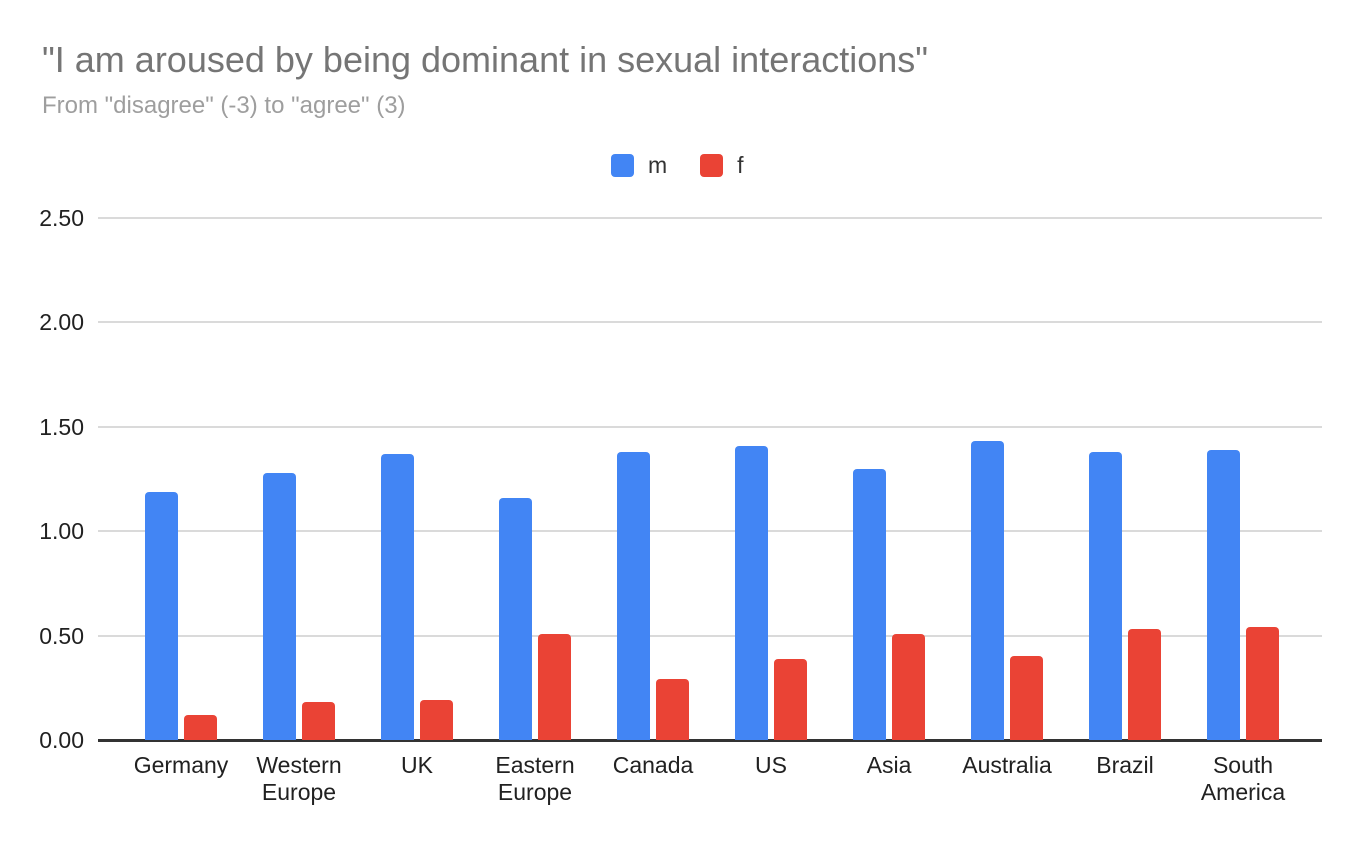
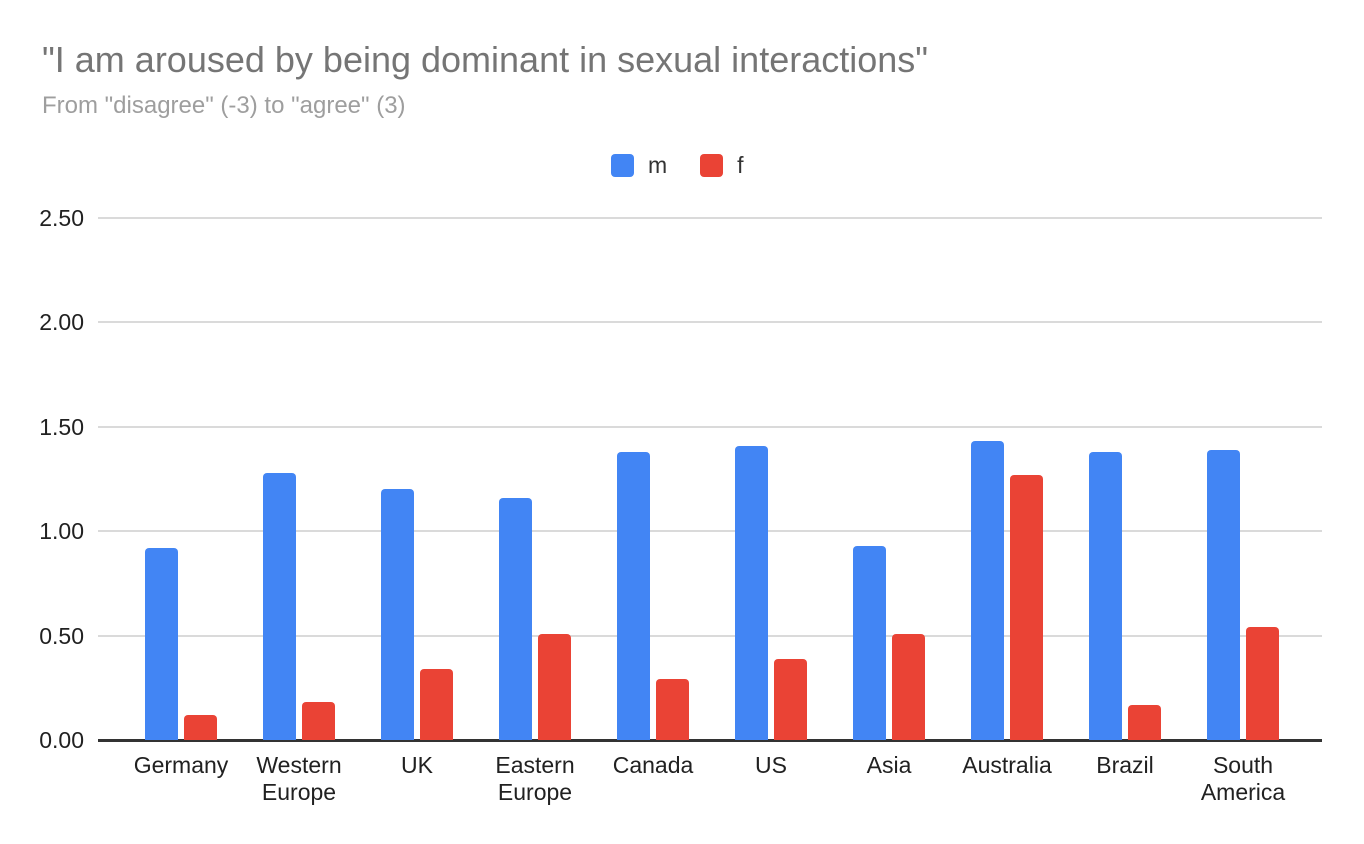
m/Germany: 1.19 -> 0.92
m/UK: 1.37 -> 1.20
f/UK: 0.19 -> 0.34
m/Asia: 1.30 -> 0.93
f/Australia: 0.40 -> 1.27
f/Brazil: 0.53 -> 0.17
